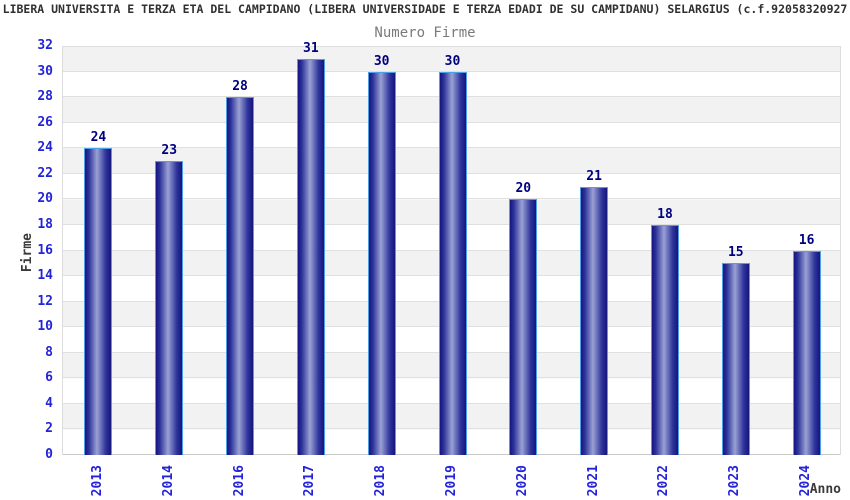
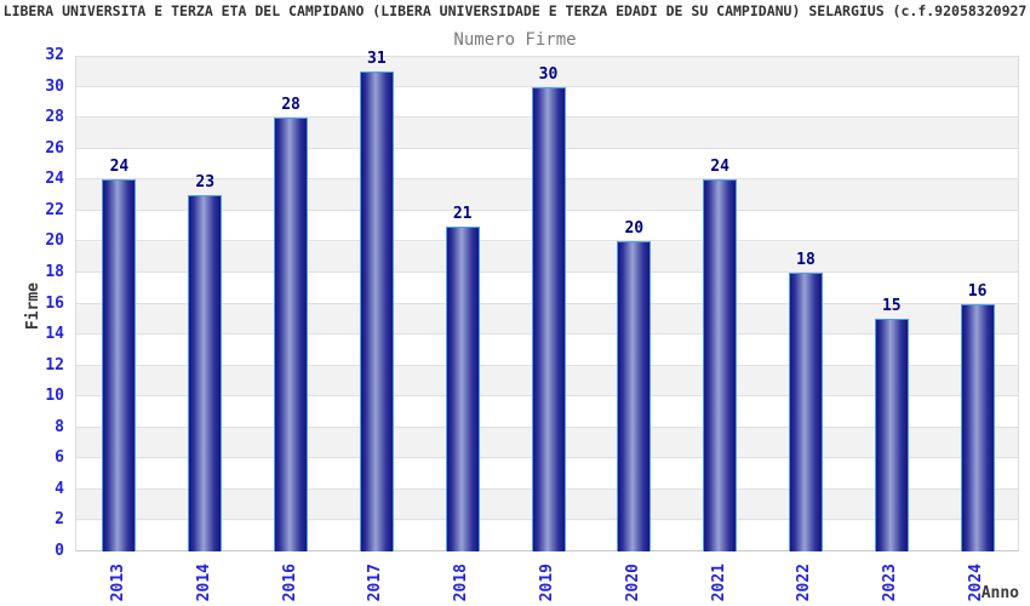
2018: 30 -> 21
2021: 21 -> 24
